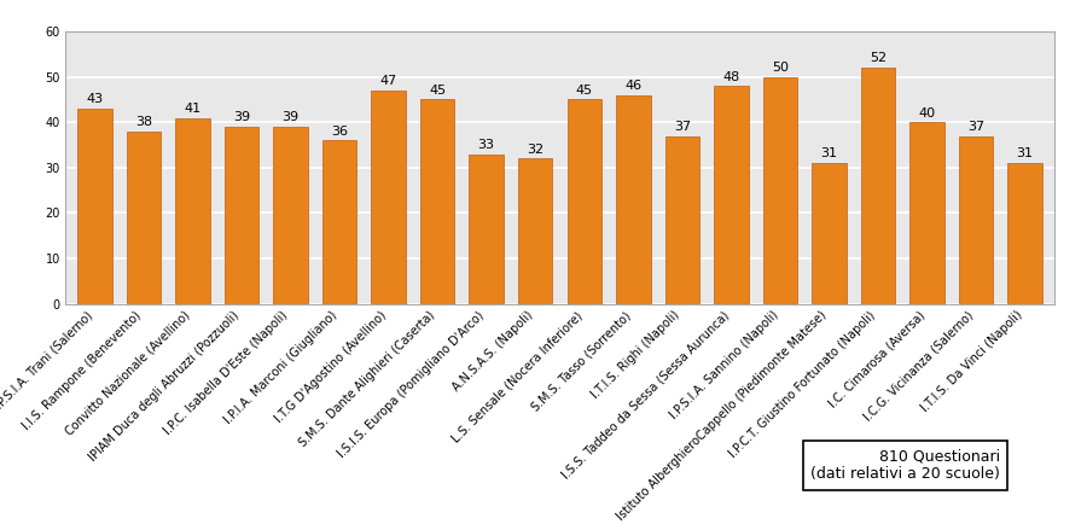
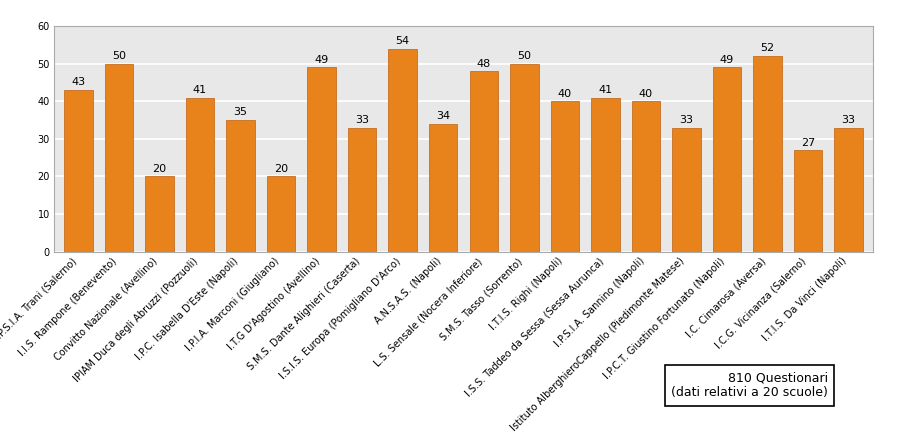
I.I.S. Rampone (Benevento): 38 -> 50
Convitto Nazionale (Avellino): 41 -> 20
IPIAM Duca degli Abruzzi (Pozzuoli): 39 -> 41
I.P.C. Isabella D'Este (Napoli): 39 -> 35
I.P.I.A. Marconi (Giugliano): 36 -> 20
I.T.G D'Agostino (Avellino): 47 -> 49
S.M.S. Dante Alighieri (Caserta): 45 -> 33
I.S.I.S. Europa (Pomigliano D'Arco): 33 -> 54
A.N.S.A.S. (Napoli): 32 -> 34
L.S. Sensale (Nocera Inferiore): 45 -> 48
S.M.S. Tasso (Sorrento): 46 -> 50
I.T.I.S. Righi (Napoli): 37 -> 40
I.S.S. Taddeo da Sessa (Sessa Aurunca): 48 -> 41
I.P.S.I.A. Sannino (Napoli): 50 -> 40
Istituto AlberghieroCappello (Piedimonte Matese): 31 -> 33
I.P.C.T. Giustino Fortunato (Napoli): 52 -> 49
I.C. Cimarosa (Aversa): 40 -> 52
I.C.G. Vicinanza (Salerno): 37 -> 27
I.T.I.S. Da Vinci (Napoli): 31 -> 33
